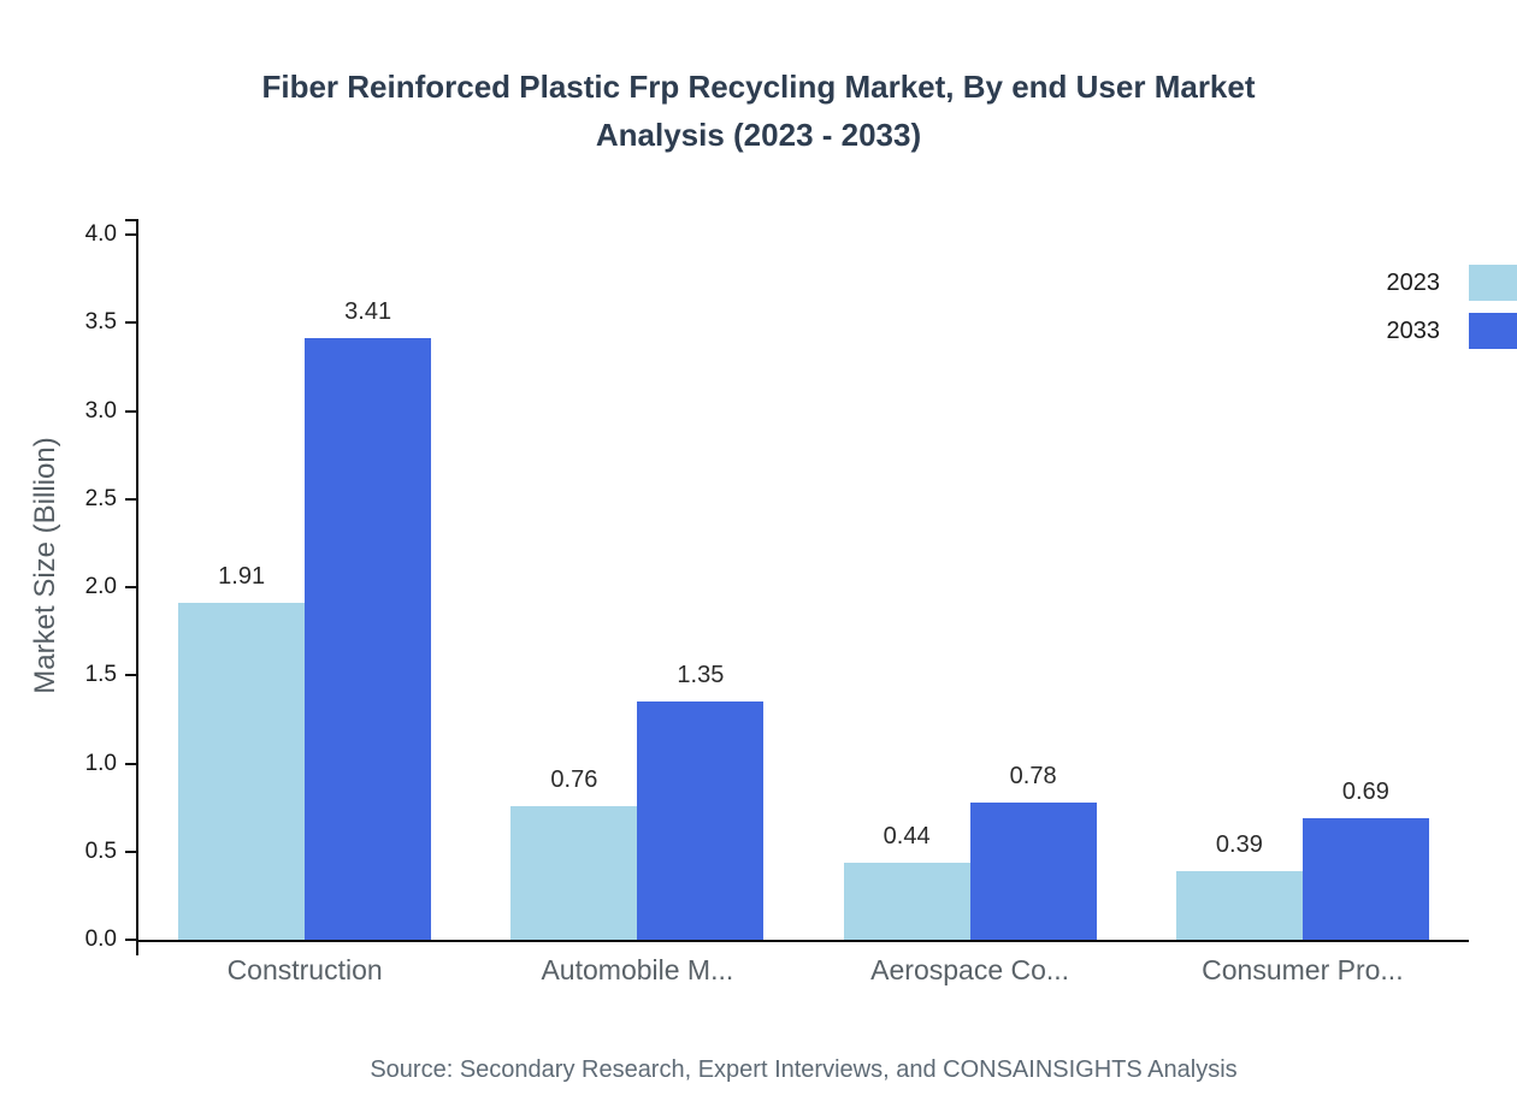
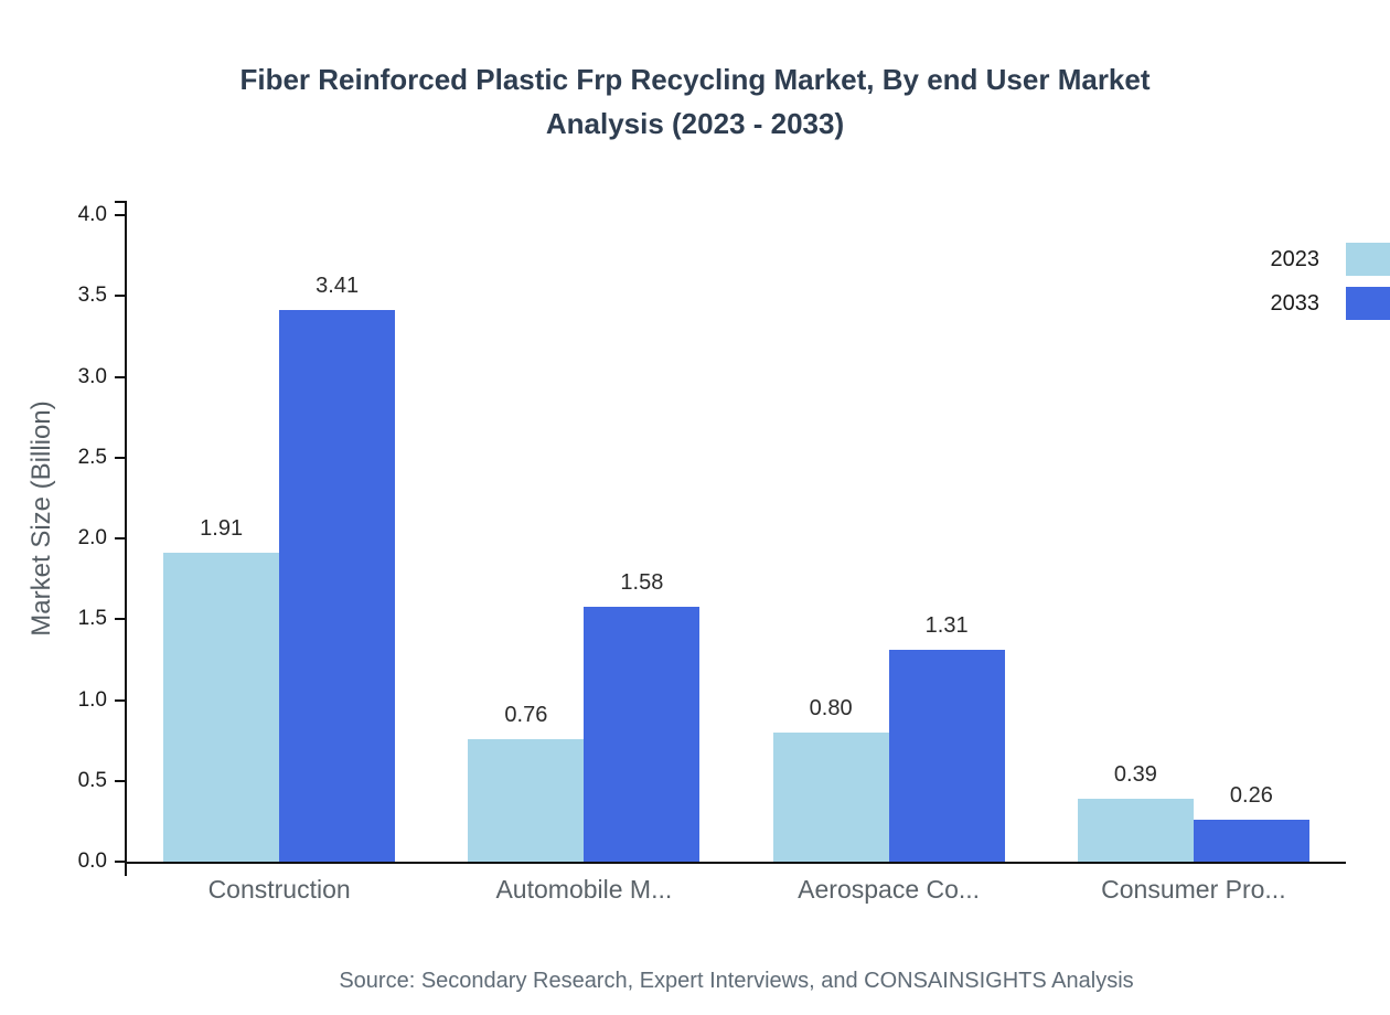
2033/Automobile M...: 1.35 -> 1.58
2023/Aerospace Co...: 0.44 -> 0.80
2033/Aerospace Co...: 0.78 -> 1.31
2033/Consumer Pro...: 0.69 -> 0.26
